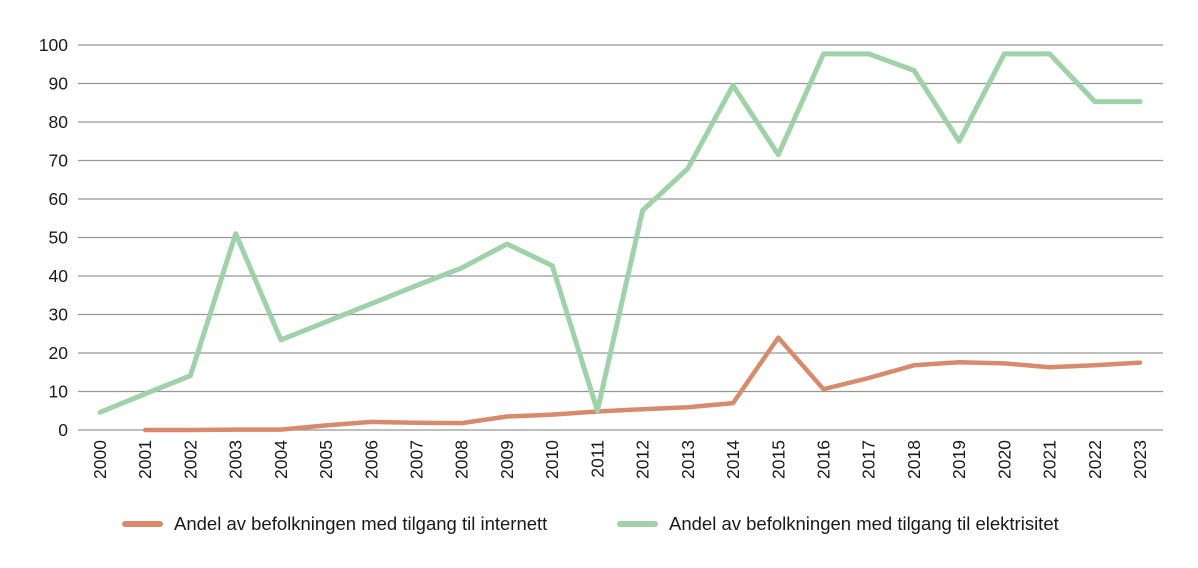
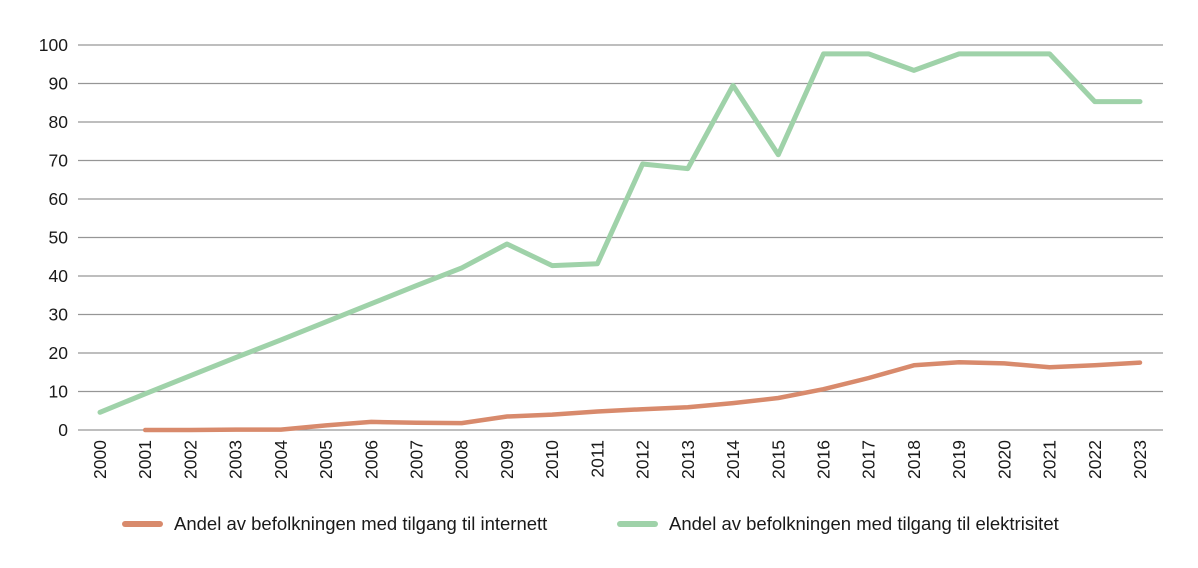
Andel av befolkningen med tilgang til elektrisitet/2003: 51 -> 19
Andel av befolkningen med tilgang til elektrisitet/2011: 5 -> 43
Andel av befolkningen med tilgang til elektrisitet/2012: 57 -> 69
Andel av befolkningen med tilgang til internett/2015: 24 -> 8
Andel av befolkningen med tilgang til elektrisitet/2019: 75 -> 98
